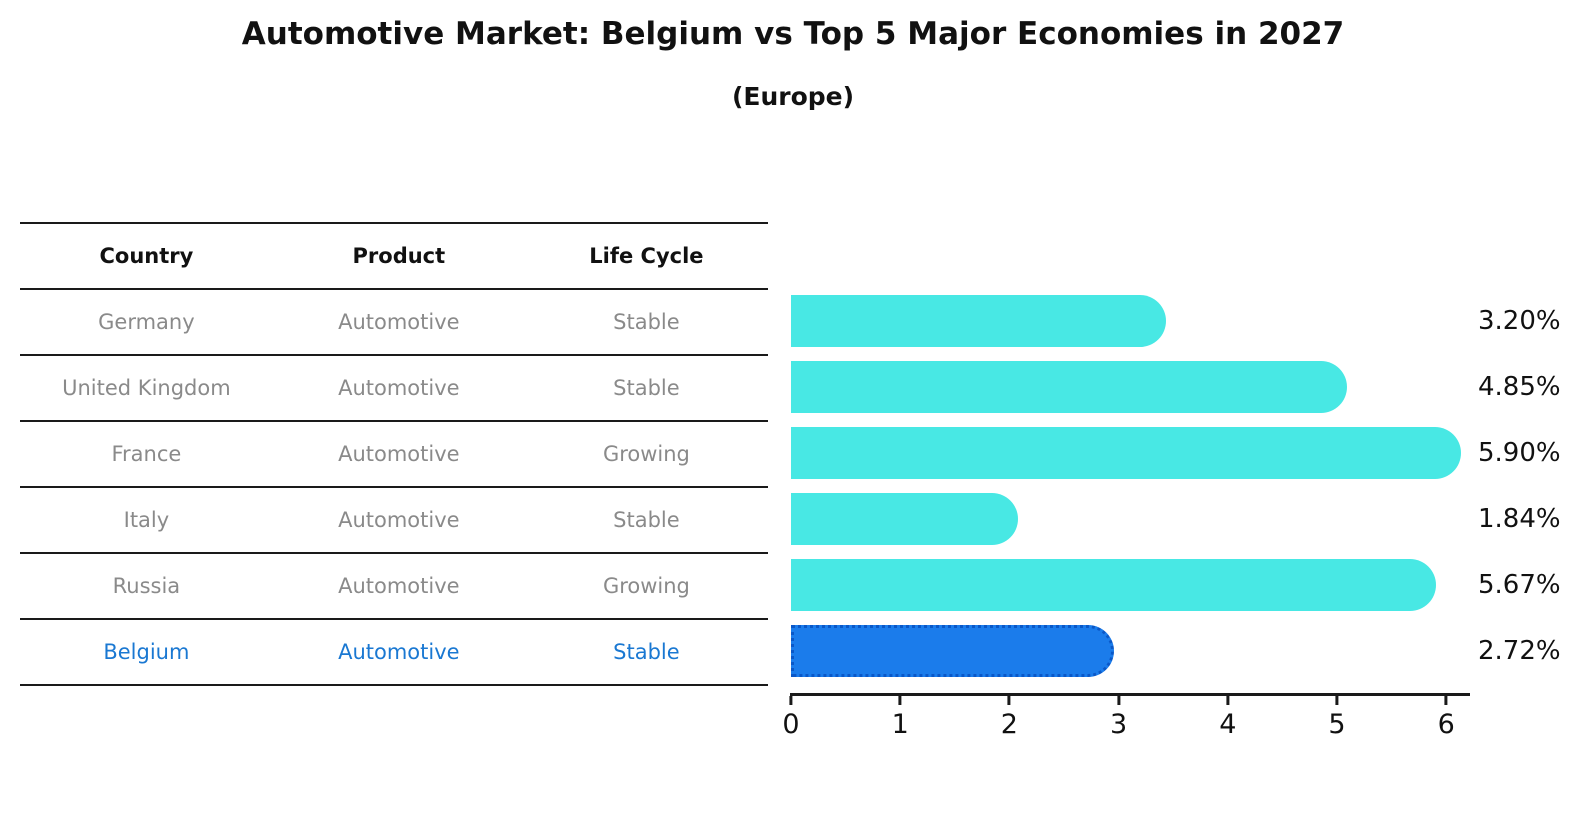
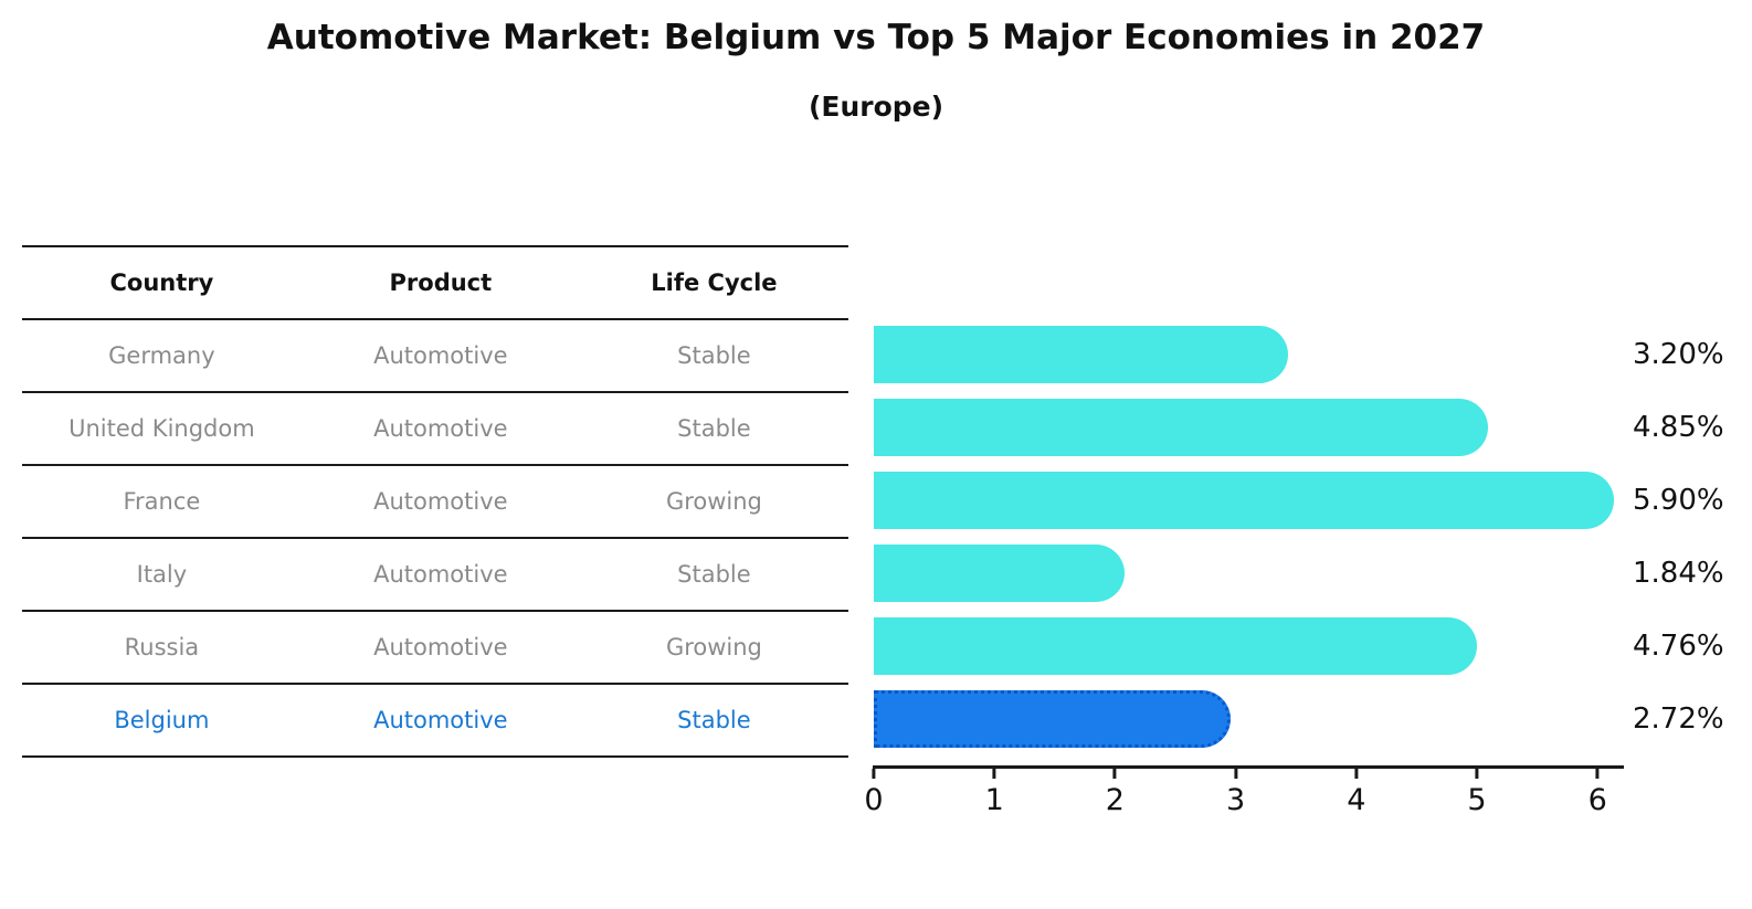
Russia: 5.67% -> 4.76%
